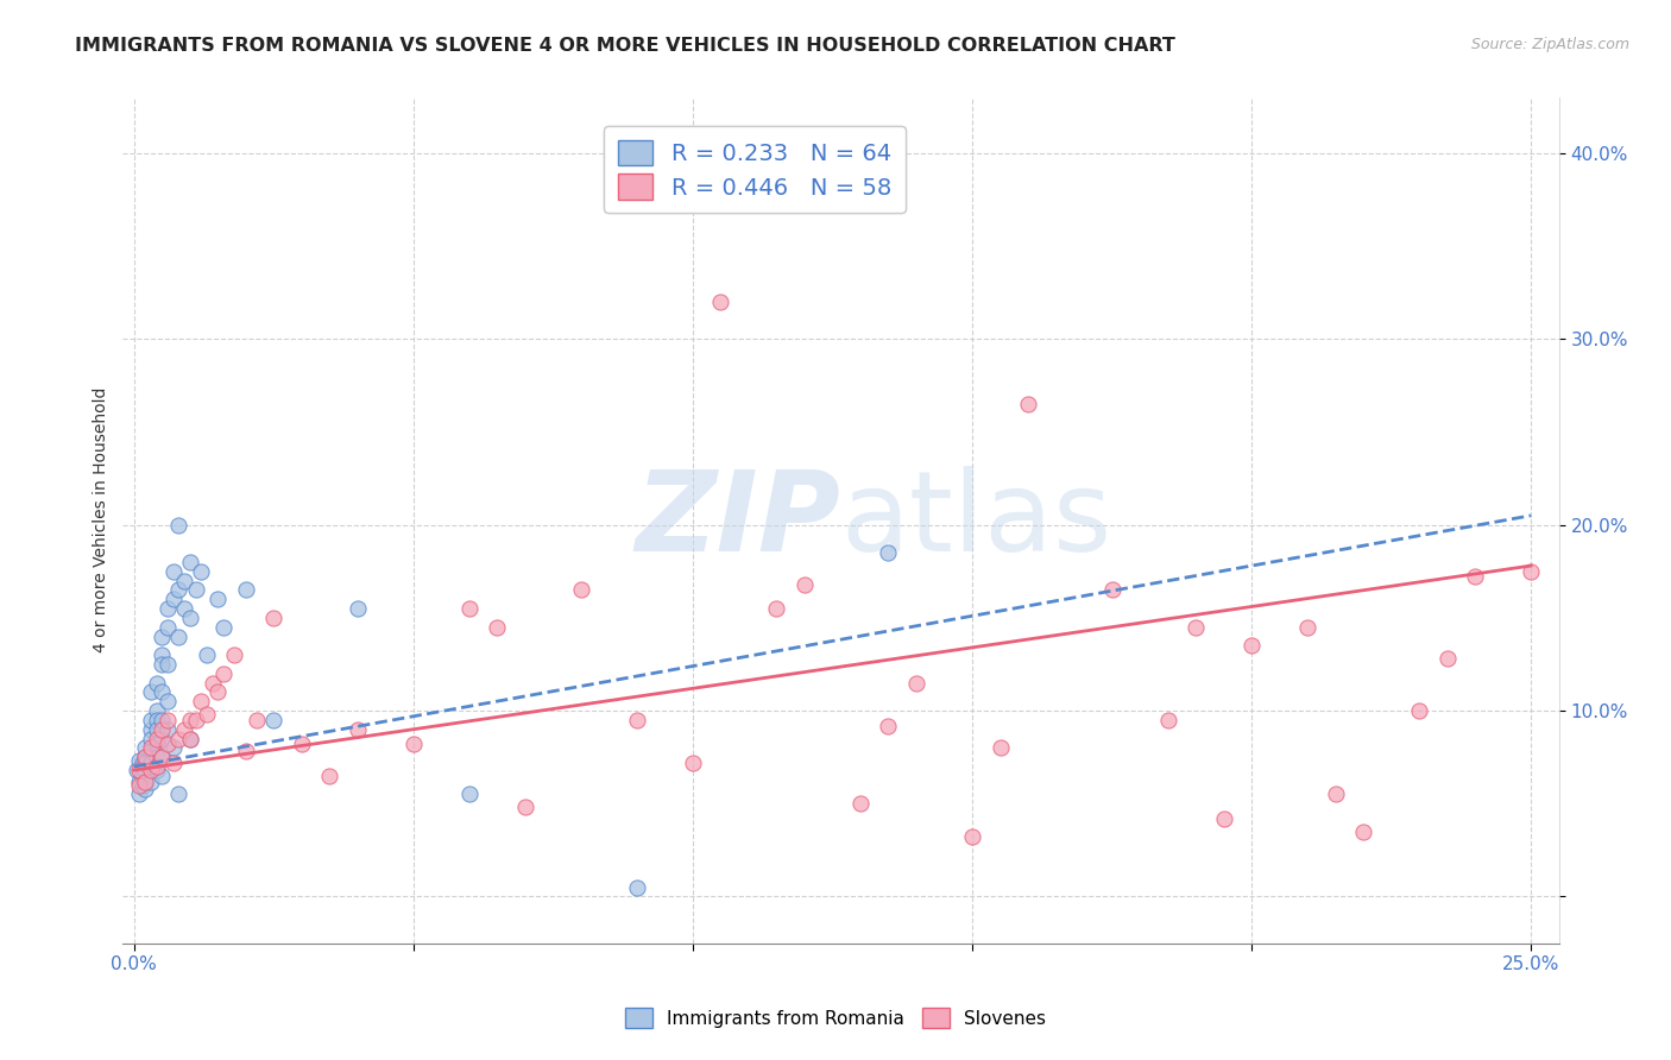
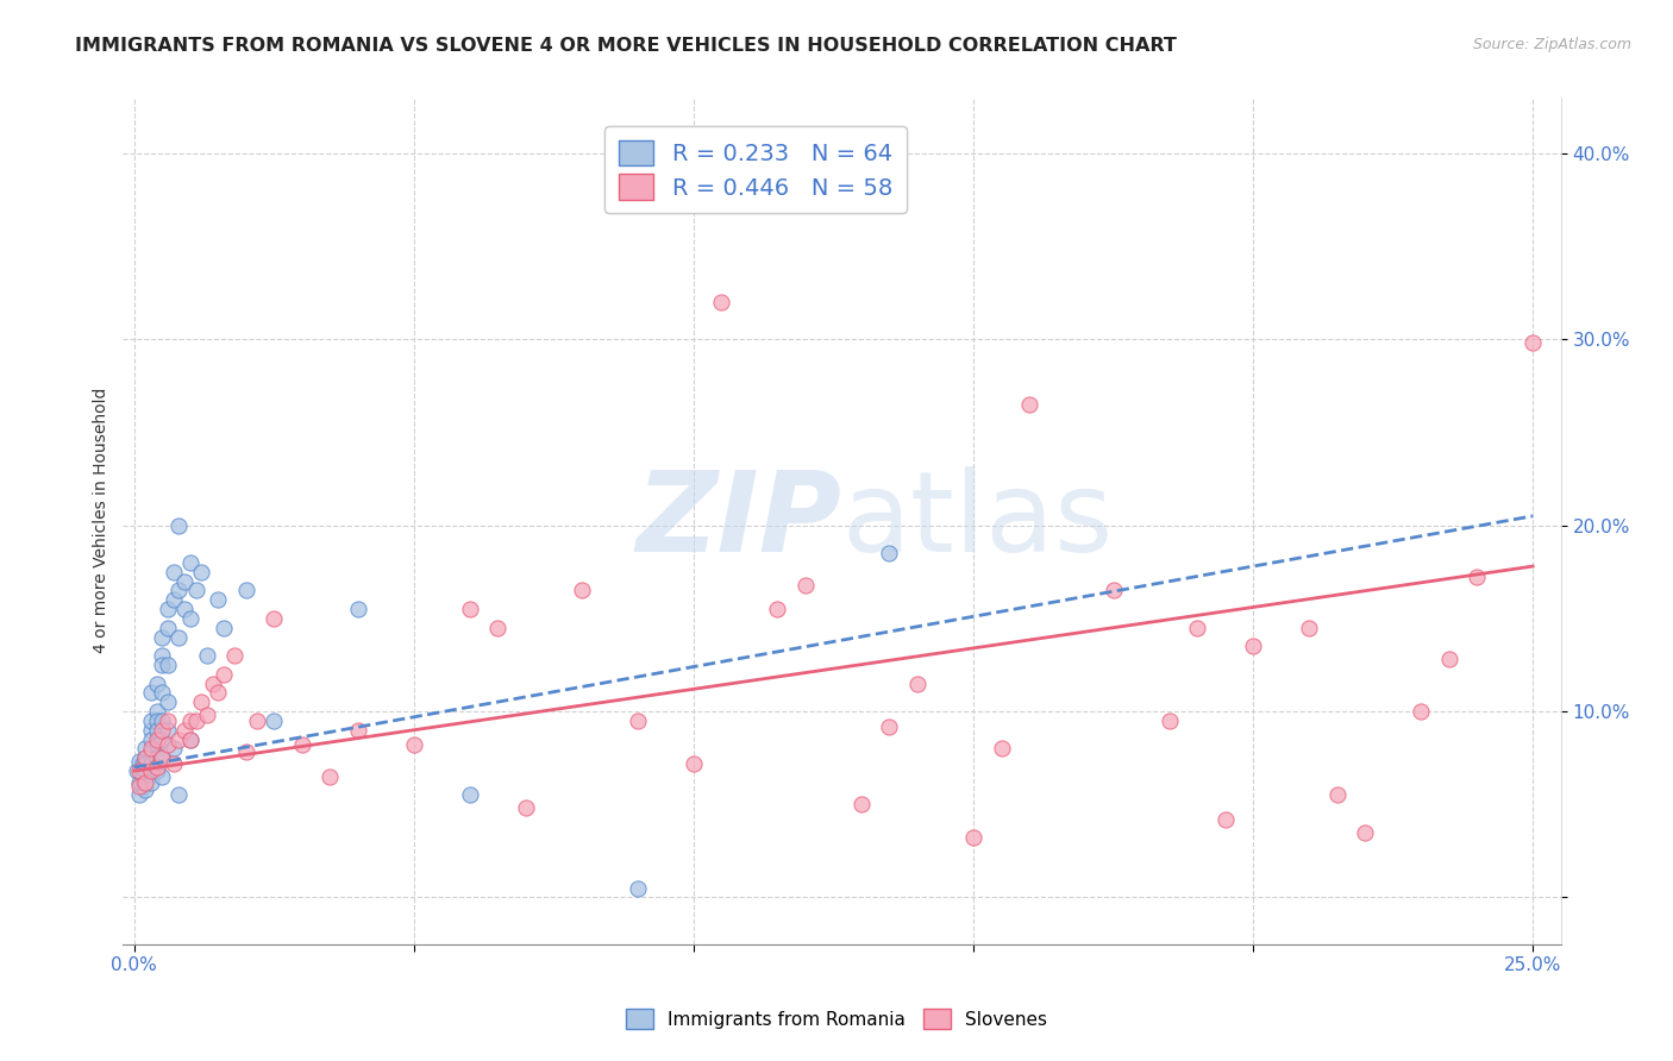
Slovenes/25.0%: 17.5% -> 29.8%
